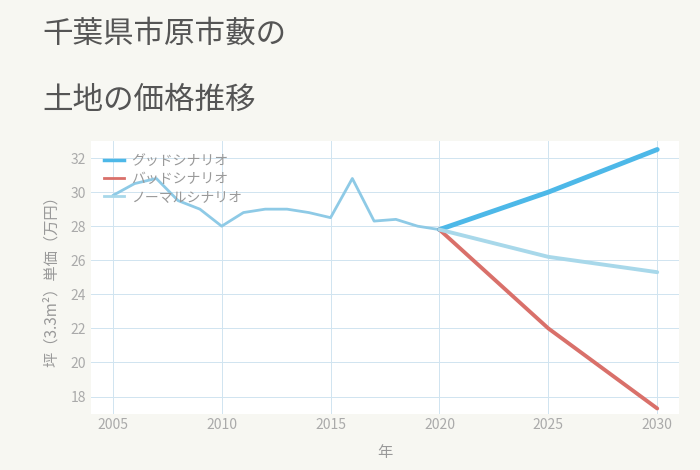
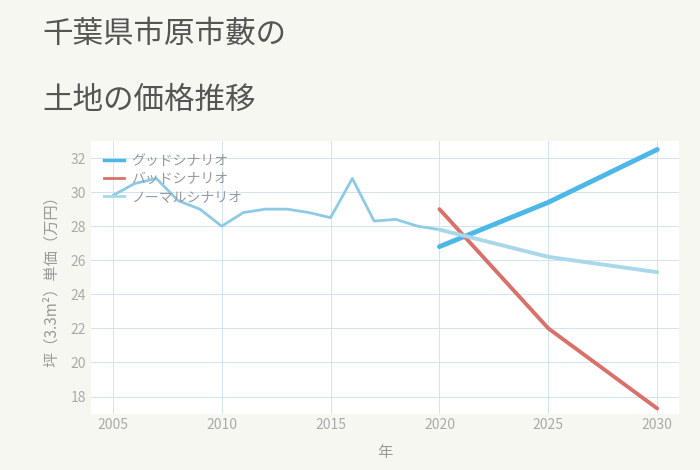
グッドシナリオ/2020: 27.8 -> 26.8
バッドシナリオ/2020: 27.8 -> 29.0
グッドシナリオ/2025: 30.0 -> 29.4
